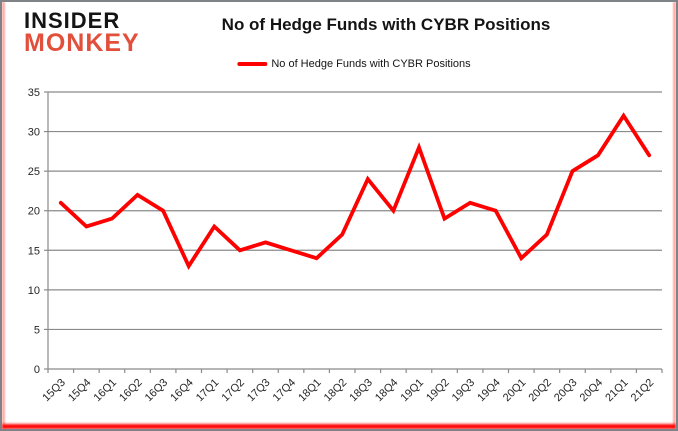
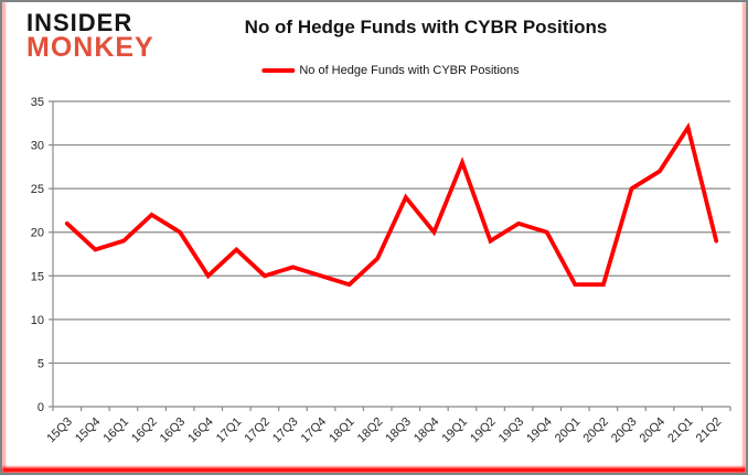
16Q4: 13 -> 15
20Q2: 17 -> 14
21Q2: 27 -> 19
